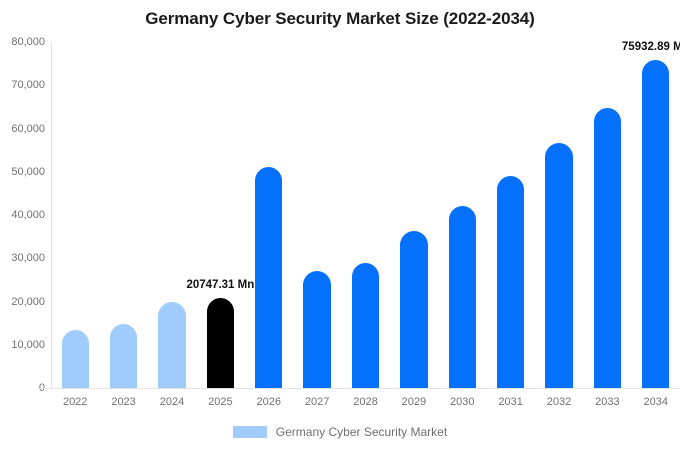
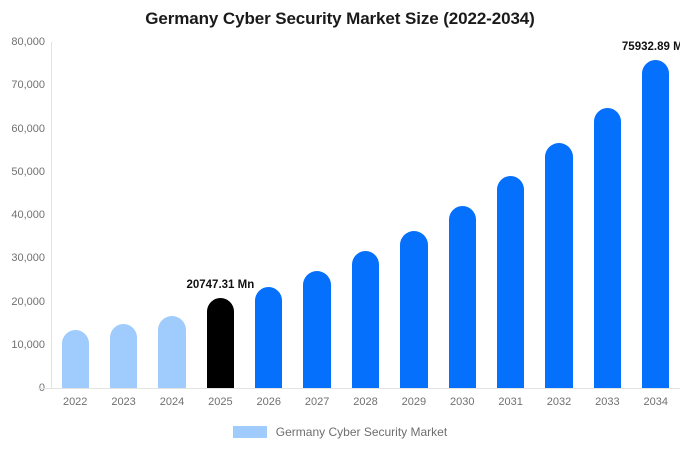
2024: 20000 -> 17000
2026: 51000 -> 23000
2028: 29000 -> 32000
